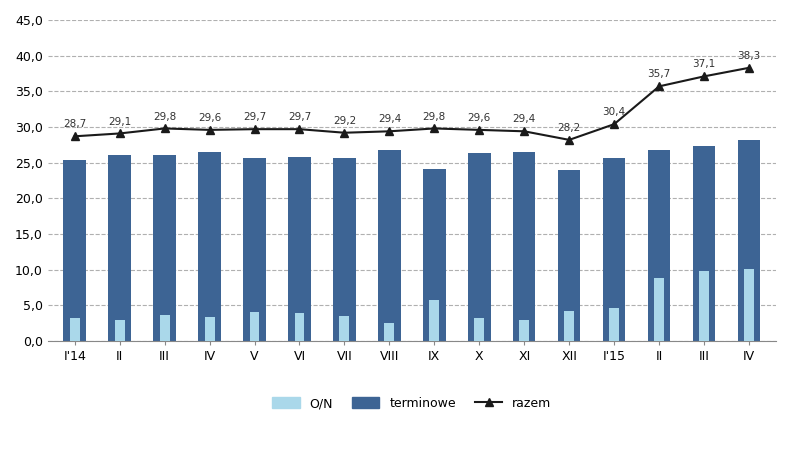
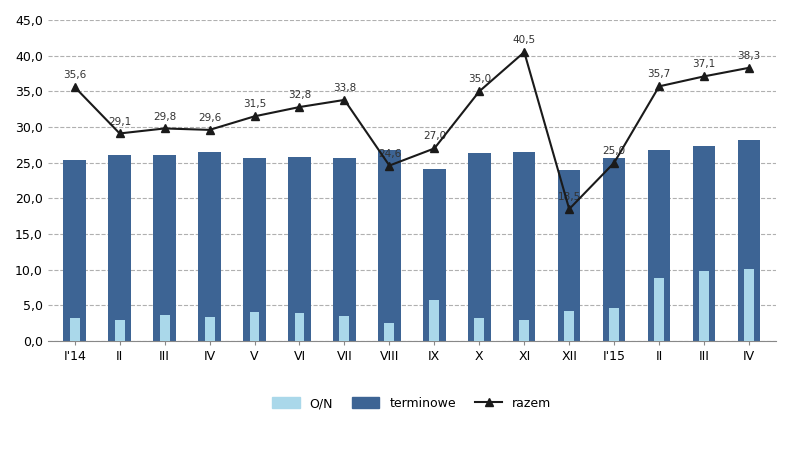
razem/I'14: 28,7 -> 35,6
razem/V: 29,7 -> 31,5
razem/VI: 29,7 -> 32,8
razem/VII: 29,2 -> 33,8
razem/VIII: 29,4 -> 24,6
razem/IX: 29,8 -> 27,0
razem/X: 29,6 -> 35,0
razem/XI: 29,4 -> 40,5
razem/XII: 28,2 -> 18,5
razem/I'15: 30,4 -> 25,0
